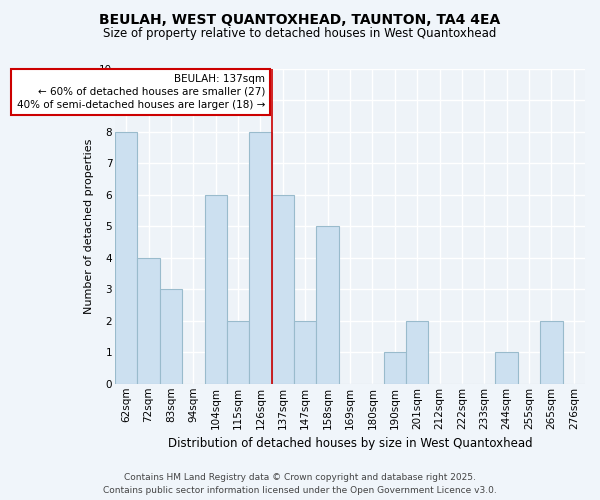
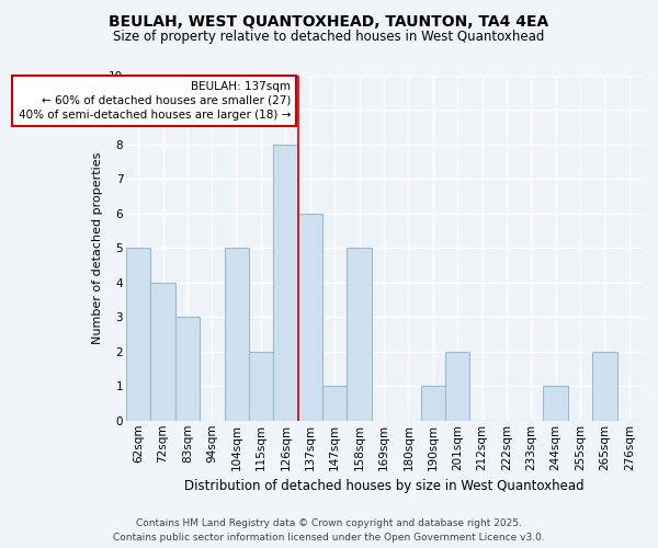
62sqm: 8 -> 5
104sqm: 6 -> 5
147sqm: 2 -> 1
